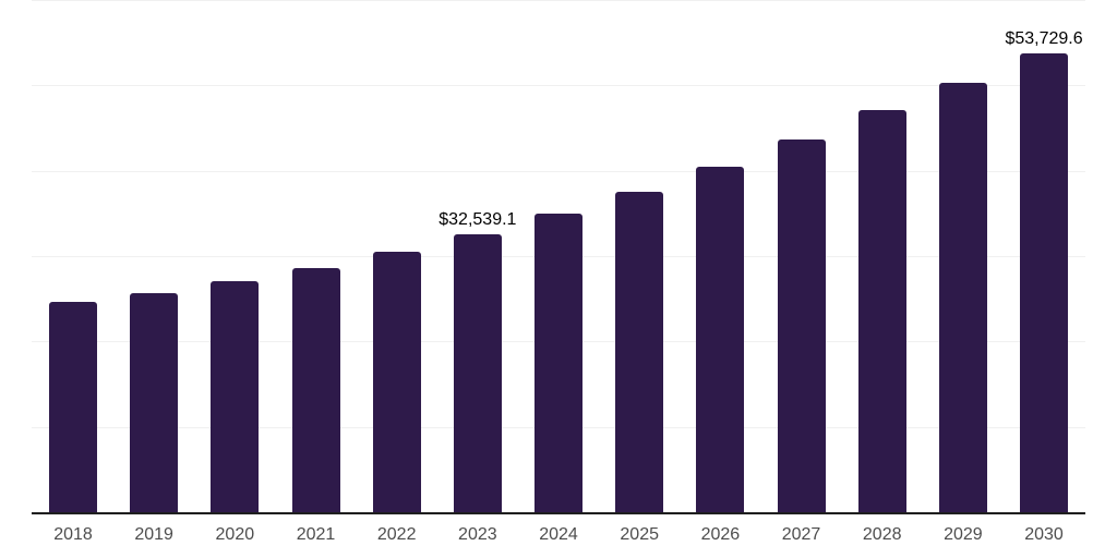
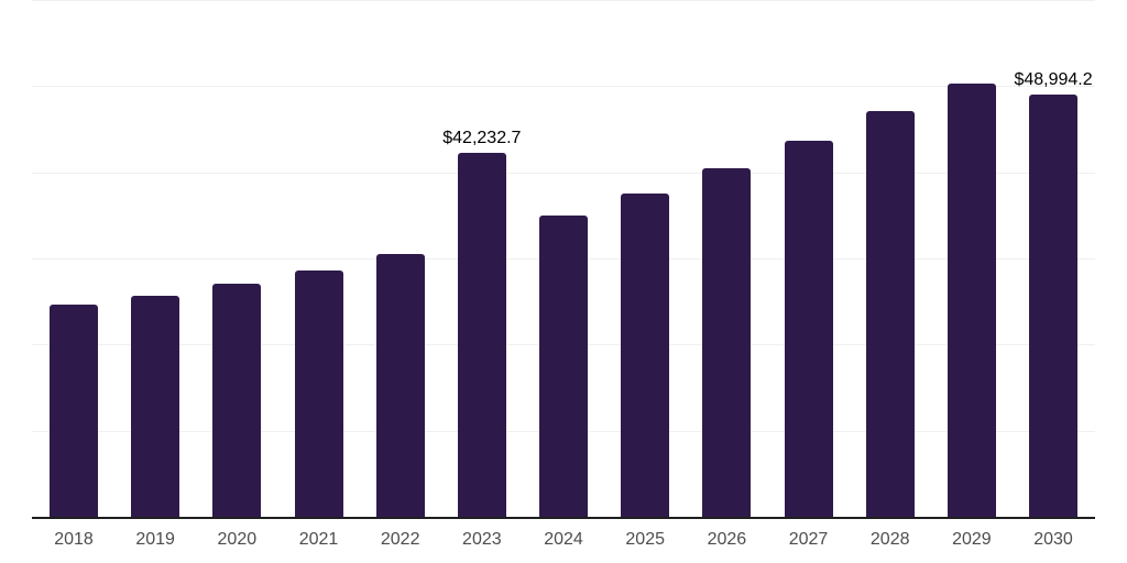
2023: $32,539.1 -> $42,232.7
2030: $53,729.6 -> $48,994.2
